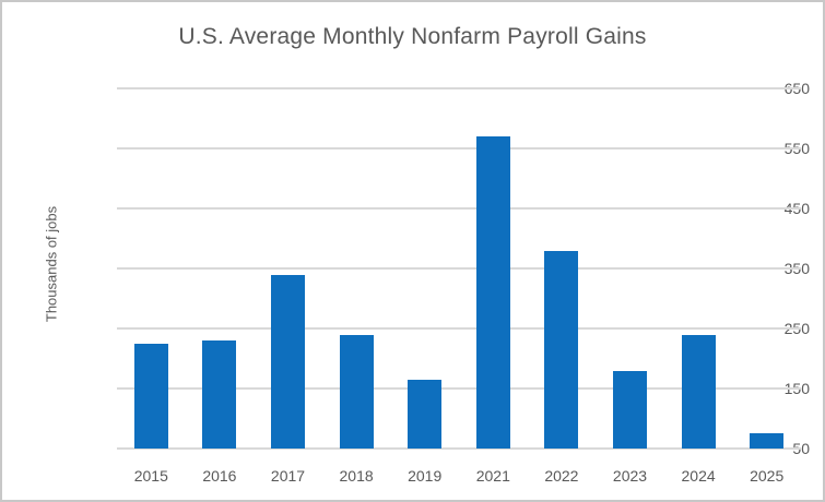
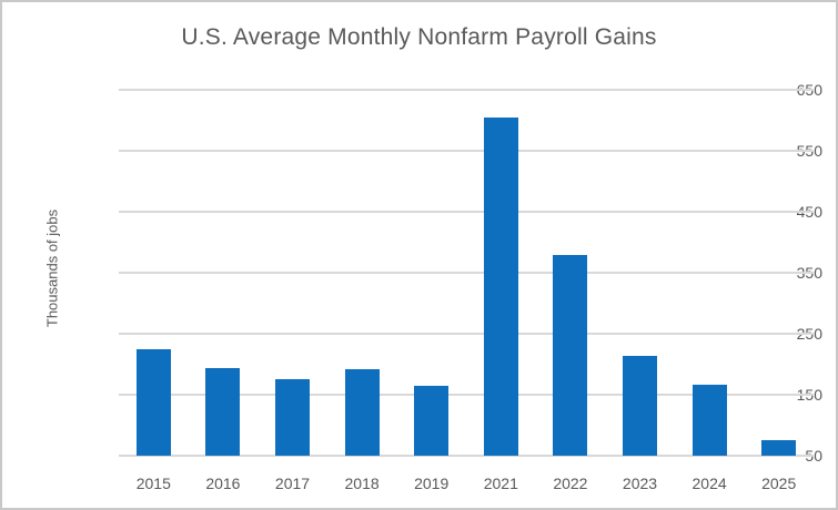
2016: 230 -> 190
2017: 340 -> 180
2018: 240 -> 190
2021: 570 -> 600
2023: 180 -> 210
2024: 240 -> 170
